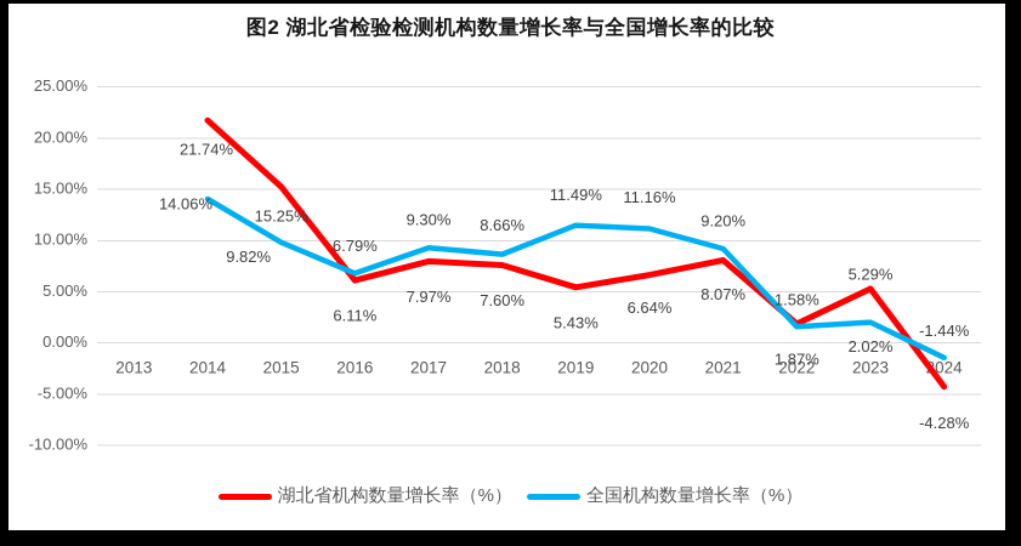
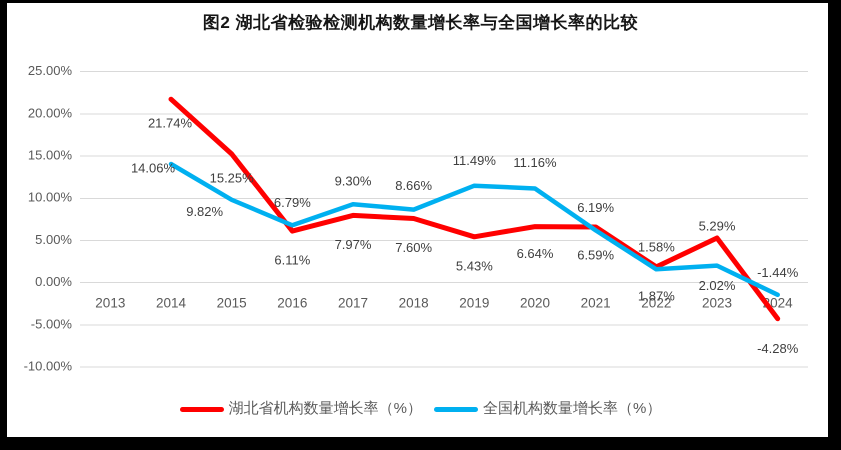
湖北省机构数量增长率（%）/2021: 8.07% -> 6.59%
全国机构数量增长率（%）/2021: 9.20% -> 6.19%
